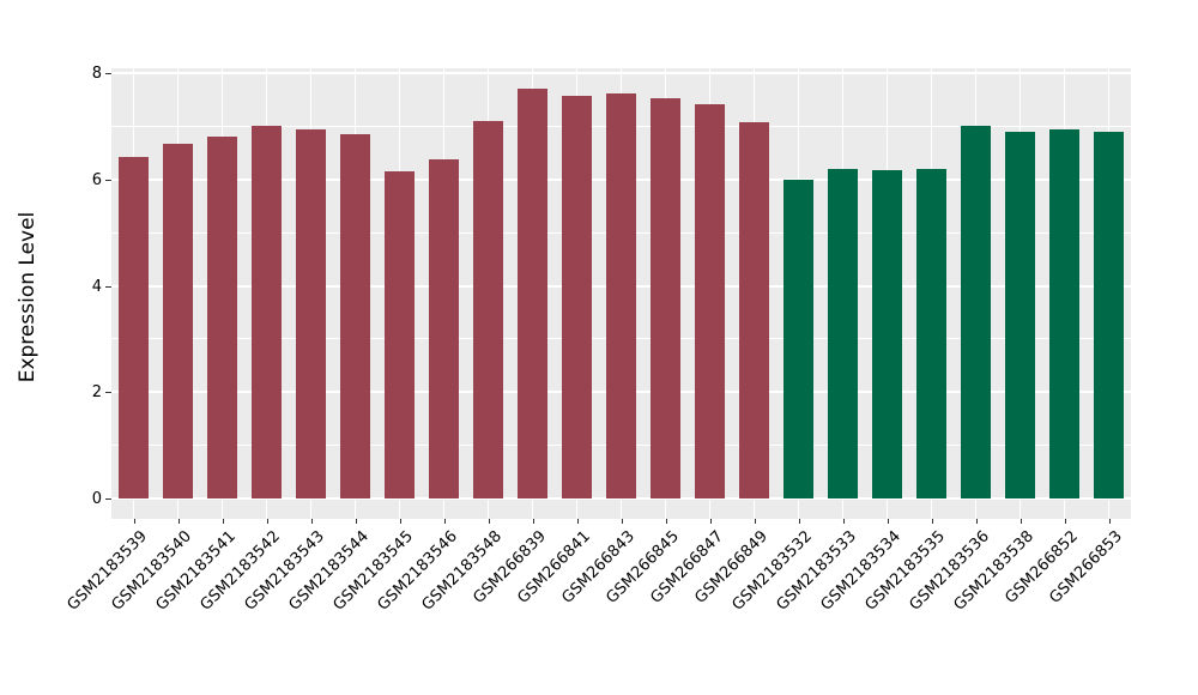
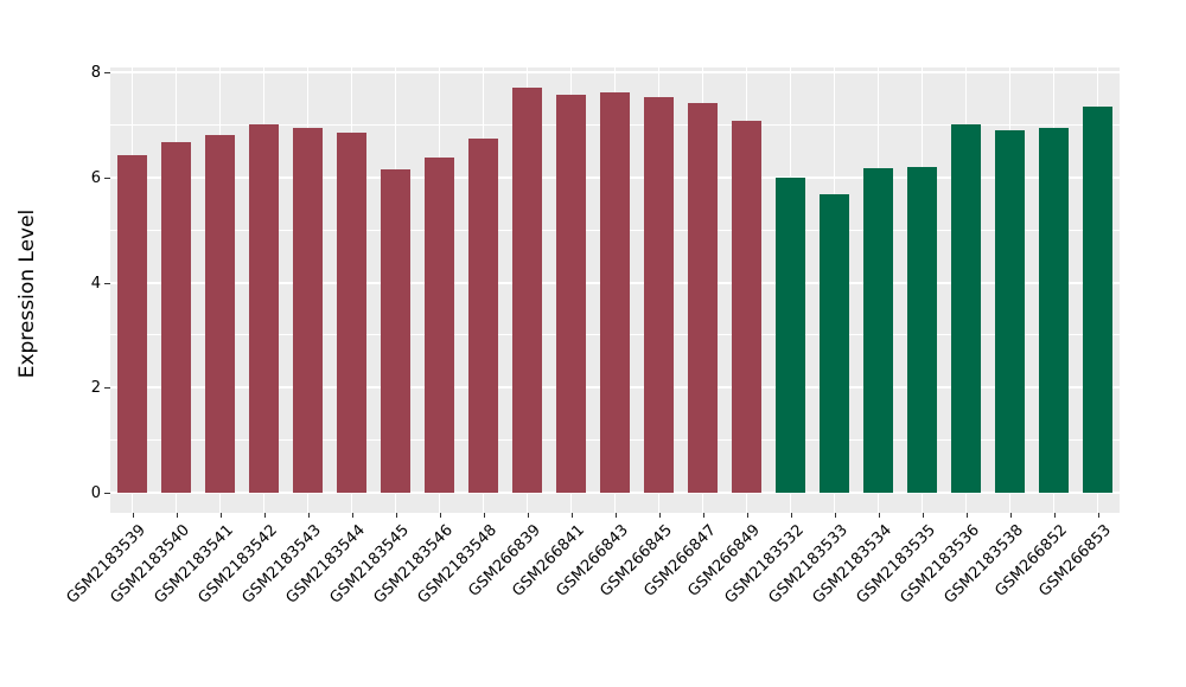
GSM2183548: 7.1 -> 6.7
GSM2183533: 6.2 -> 5.7
GSM266853: 6.9 -> 7.3
